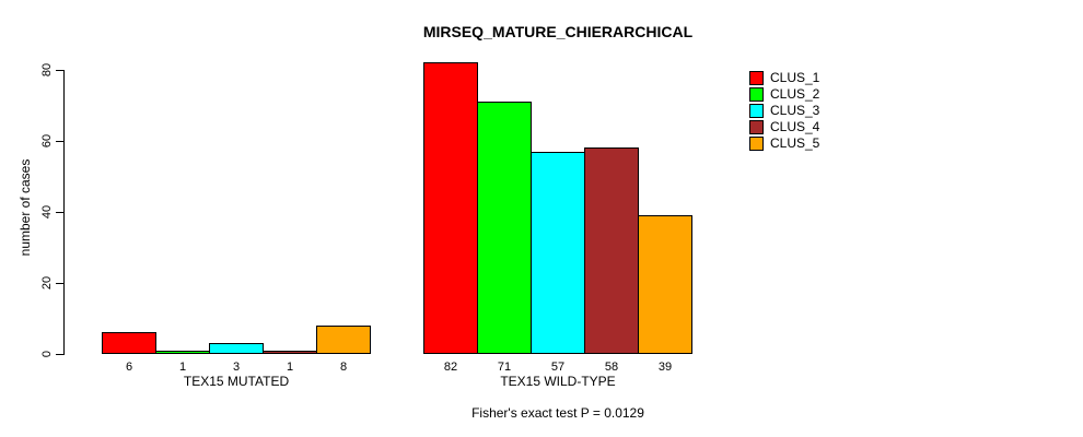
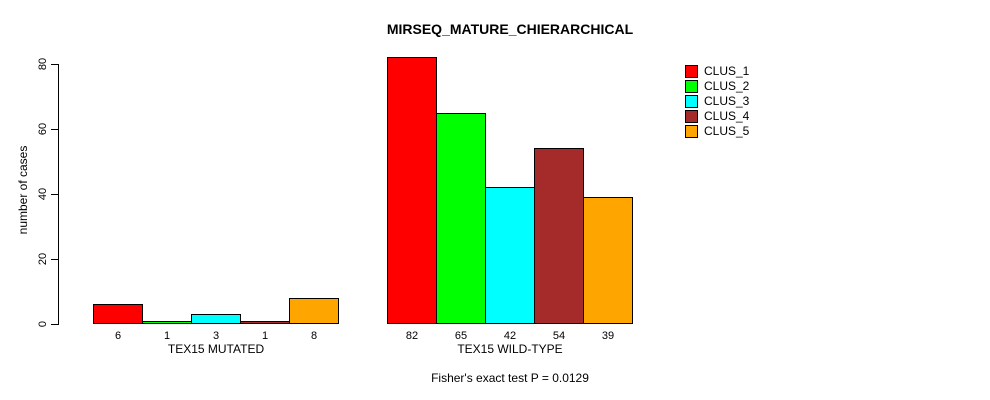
CLUS_2/TEX15 WILD-TYPE: 71 -> 65
CLUS_3/TEX15 WILD-TYPE: 57 -> 42
CLUS_4/TEX15 WILD-TYPE: 58 -> 54
